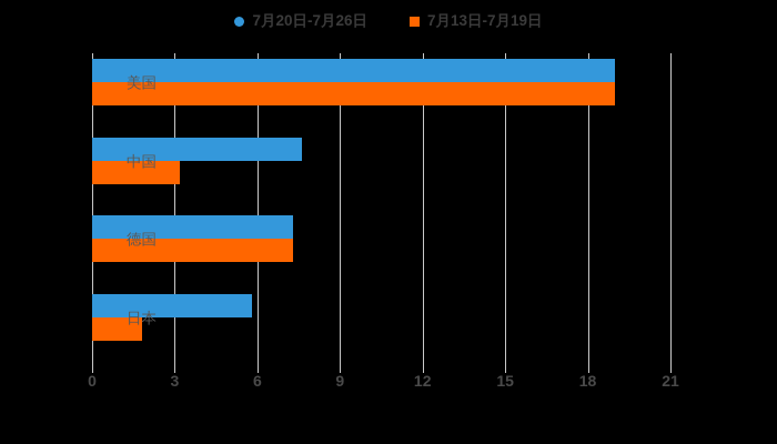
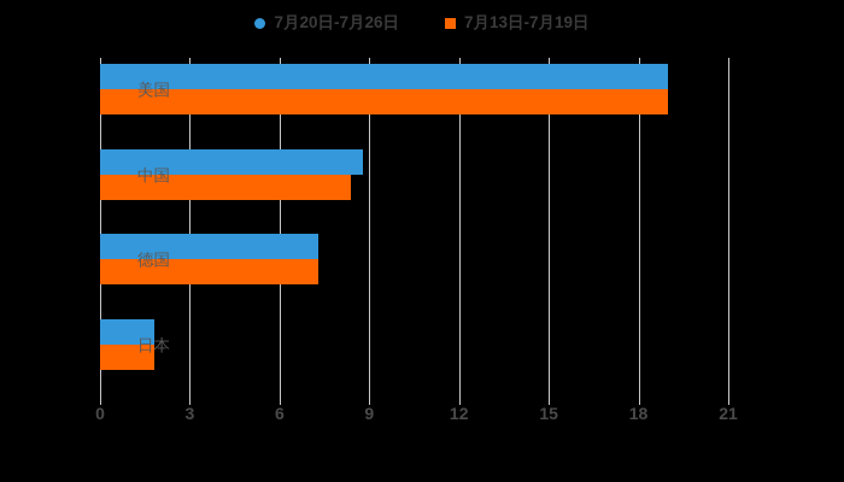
7月20日-7月26日/中国: 7.6 -> 8.8
7月13日-7月19日/中国: 3.2 -> 8.4
7月20日-7月26日/日本: 5.8 -> 1.8
